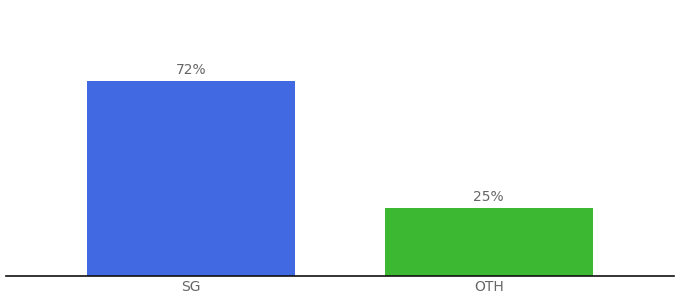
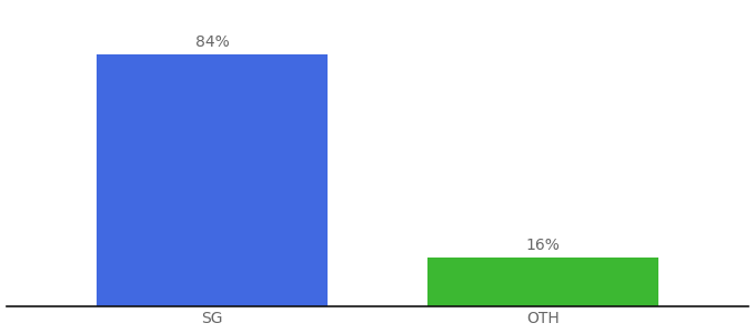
SG: 72% -> 84%
OTH: 25% -> 16%
